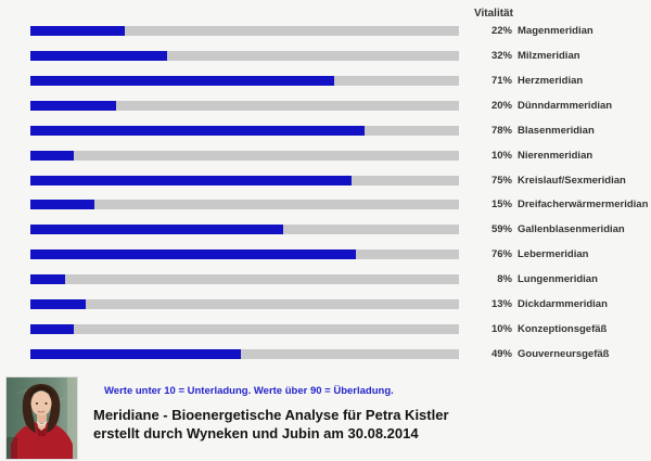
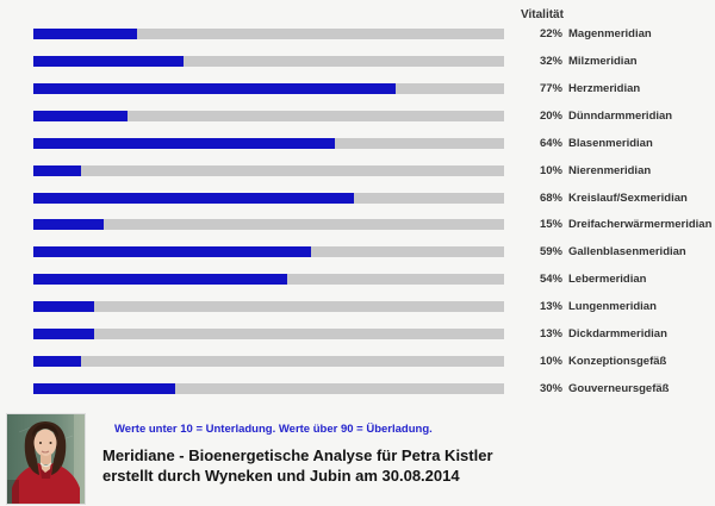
Herzmeridian: 71% -> 77%
Blasenmeridian: 78% -> 64%
Kreislauf/Sexmeridian: 75% -> 68%
Lebermeridian: 76% -> 54%
Lungenmeridian: 8% -> 13%
Gouverneursgefäß: 49% -> 30%
